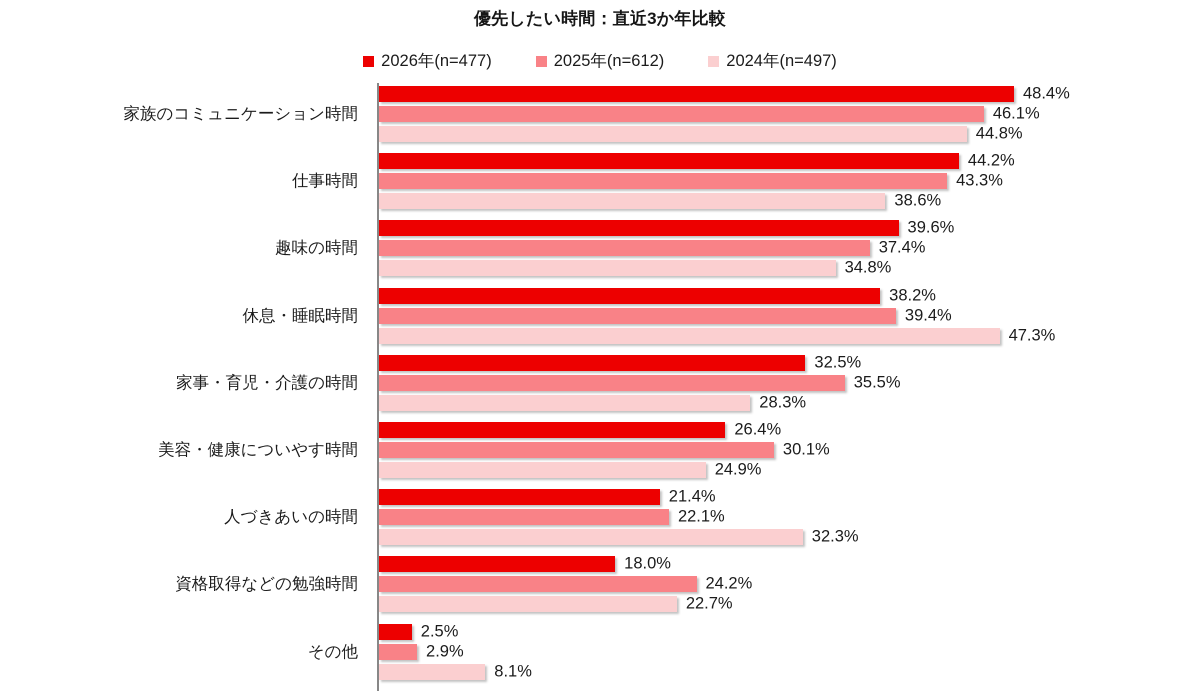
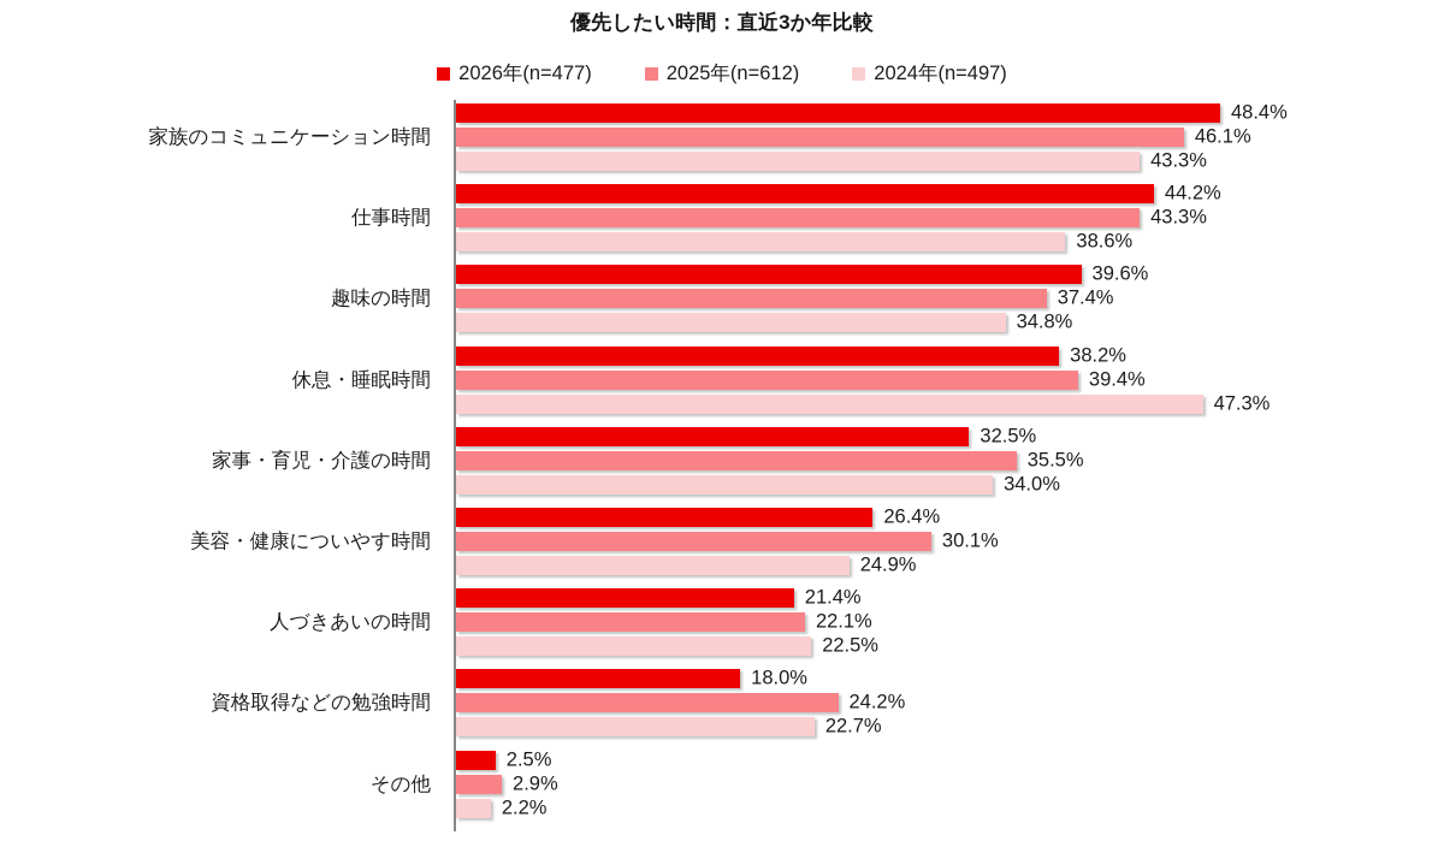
2024年(n=497)/家族のコミュニケーション時間: 44.8% -> 43.3%
2024年(n=497)/家事・育児・介護の時間: 28.3% -> 34.0%
2024年(n=497)/人づきあいの時間: 32.3% -> 22.5%
2024年(n=497)/その他: 8.1% -> 2.2%
